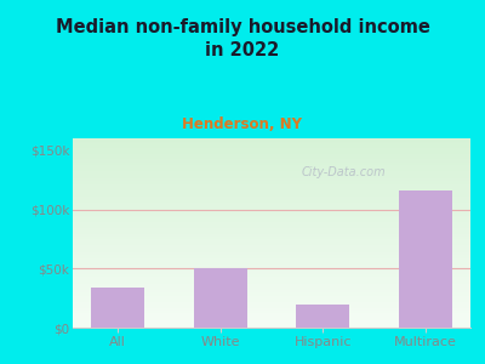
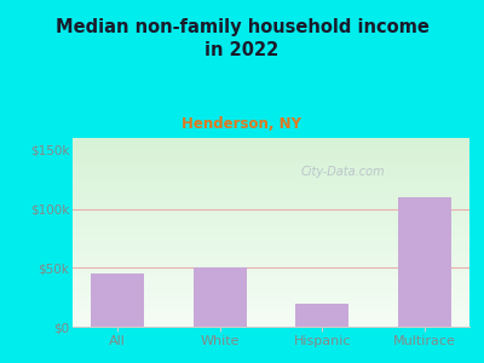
All: $34k -> $45k
Multirace: $116k -> $110k
